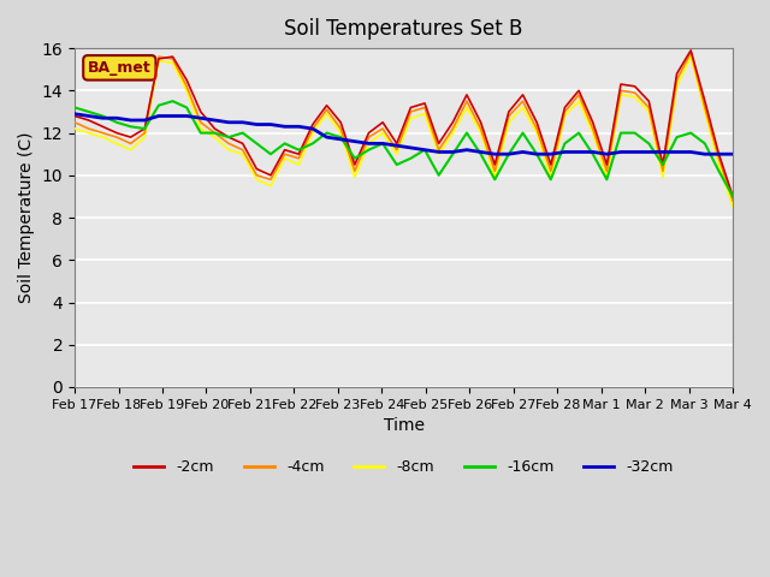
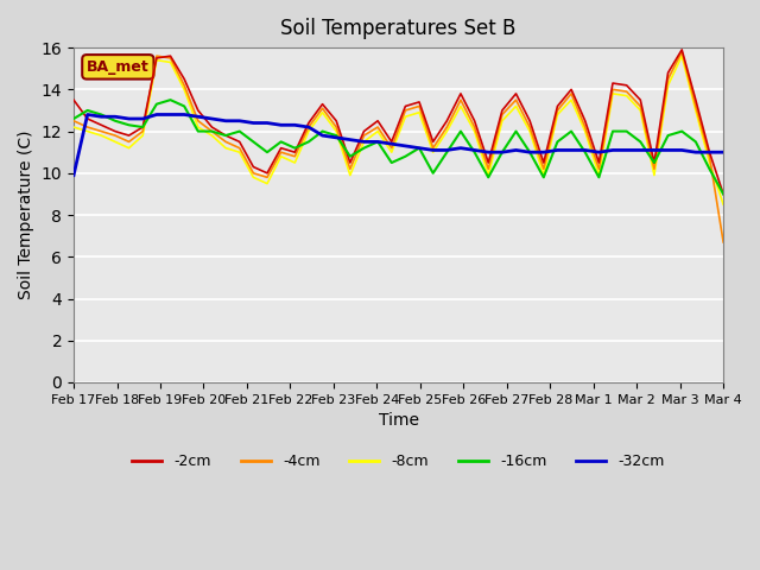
-2cm/Feb 17: 12.8 -> 13.5
-16cm/Feb 17: 13.2 -> 12.6
-32cm/Feb 17: 12.9 -> 9.9
-4cm/Mar 4: 8.8 -> 6.7
